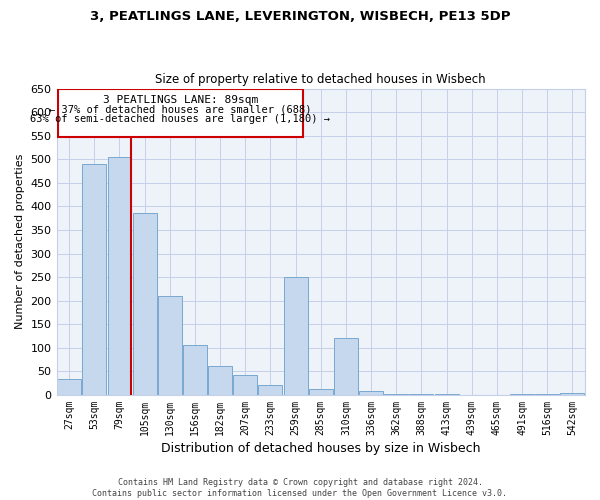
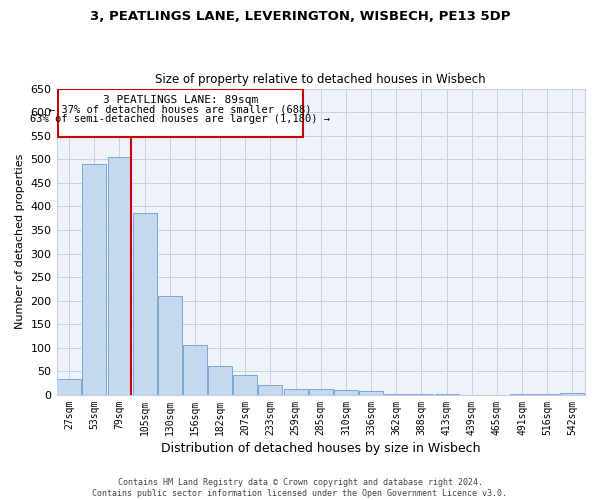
259sqm: 250 -> 13
310sqm: 120 -> 10
